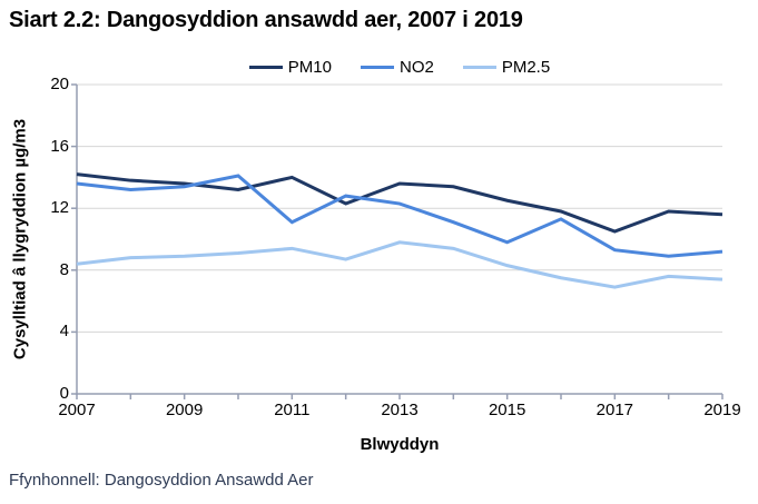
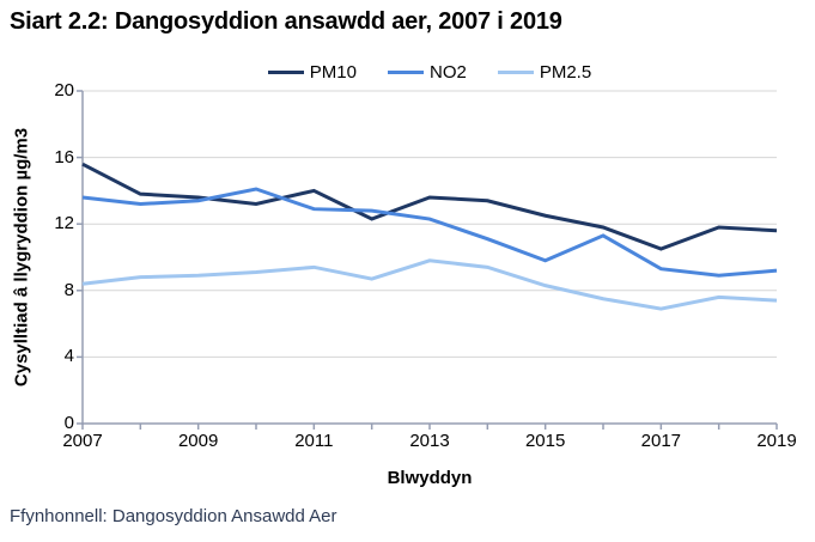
PM10/2007: 14.2 -> 15.6
NO2/2011: 11.1 -> 12.9
